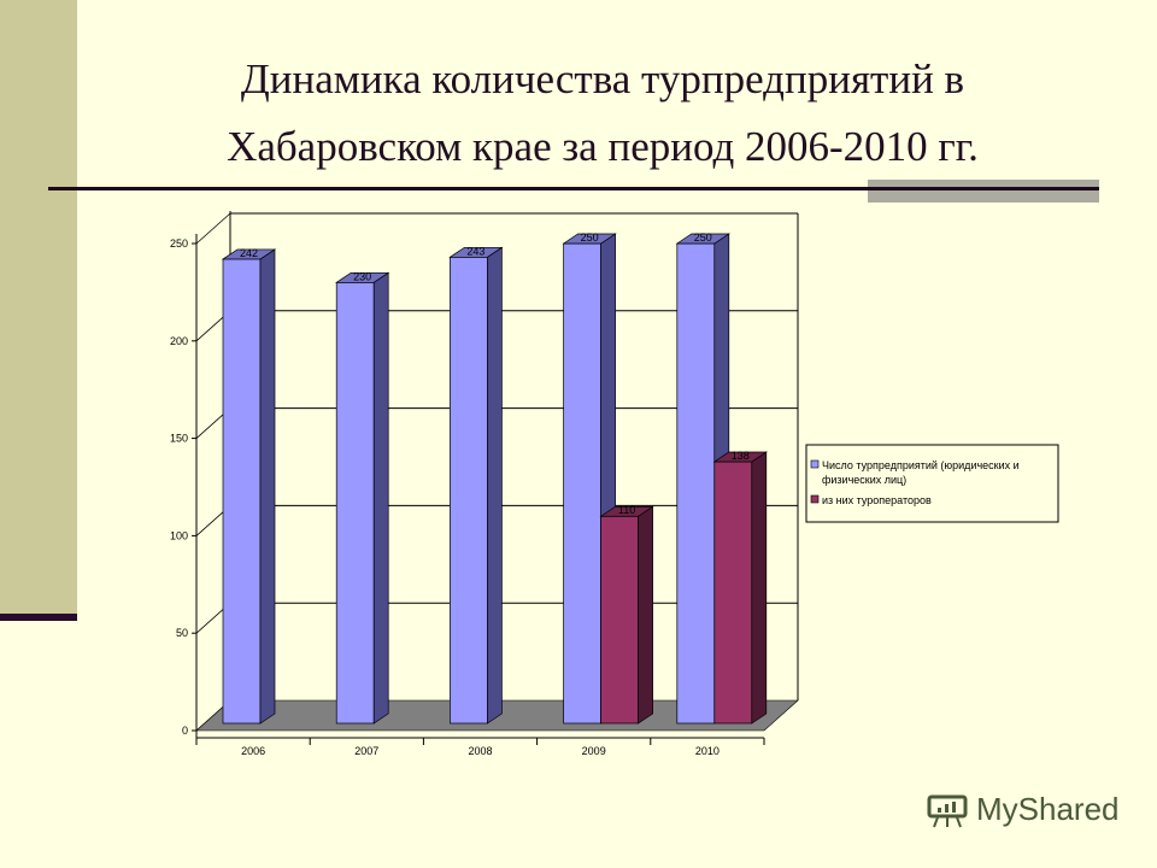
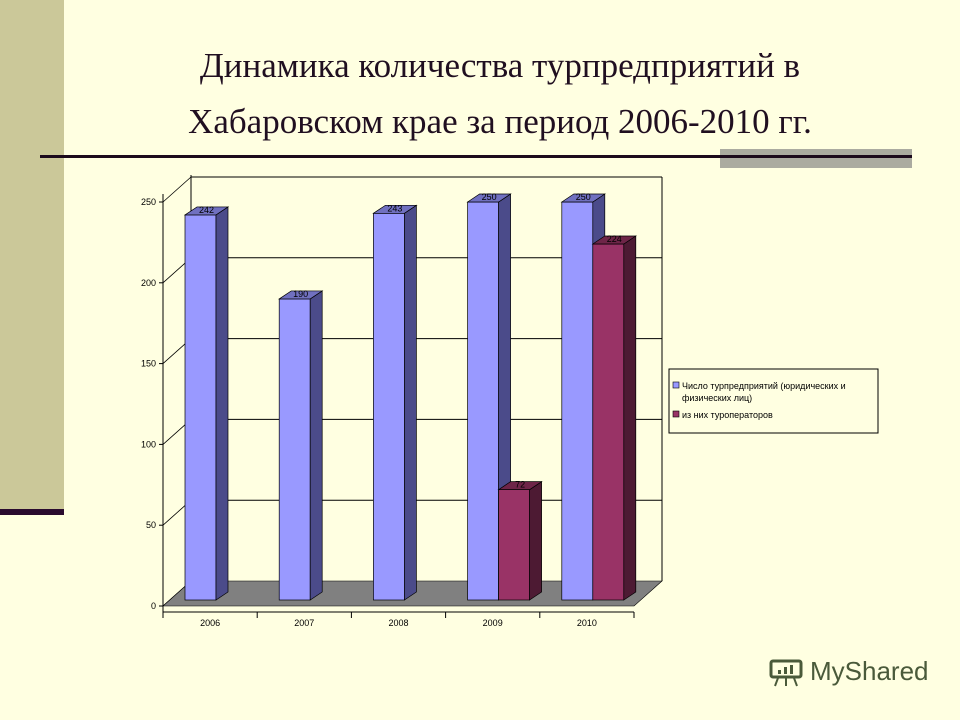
Число турпредприятий (юридических и физических лиц)/2007: 230 -> 190
из них туроператоров/2009: 110 -> 72
из них туроператоров/2010: 138 -> 224
